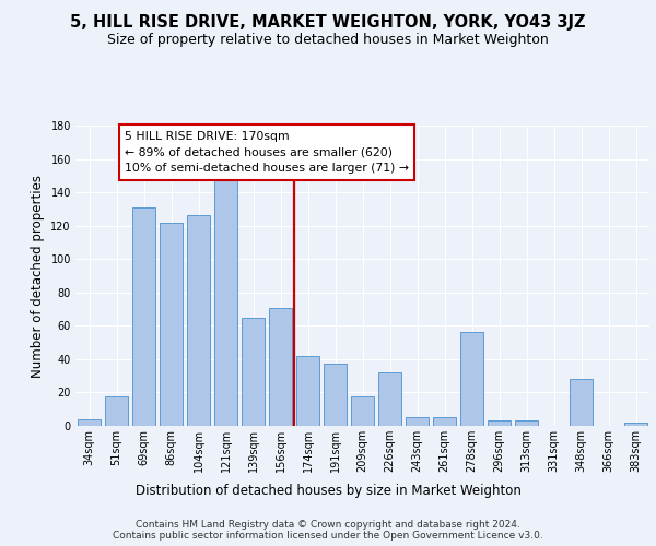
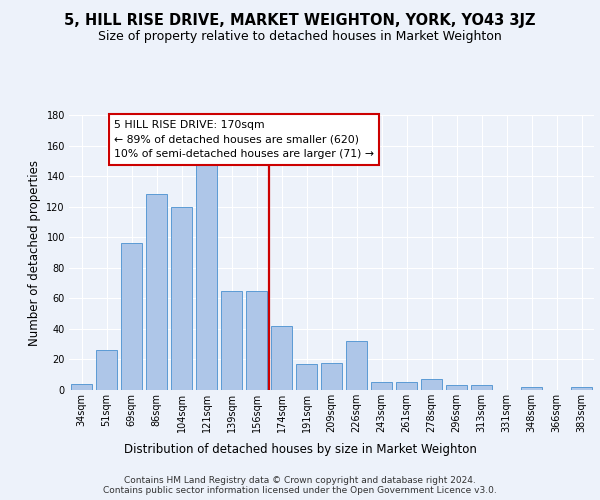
51sqm: 18 -> 26
69sqm: 131 -> 96
86sqm: 122 -> 128
104sqm: 126 -> 120
156sqm: 71 -> 65
191sqm: 37 -> 17
278sqm: 56 -> 7
348sqm: 28 -> 2
